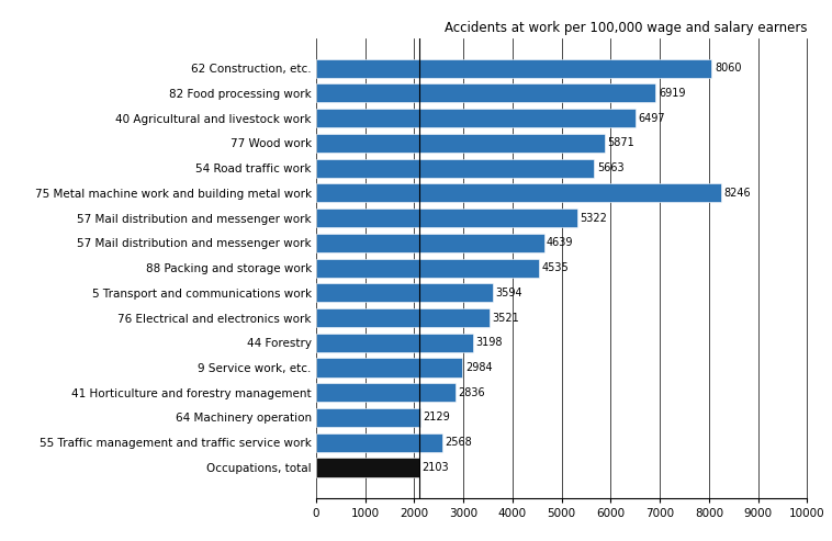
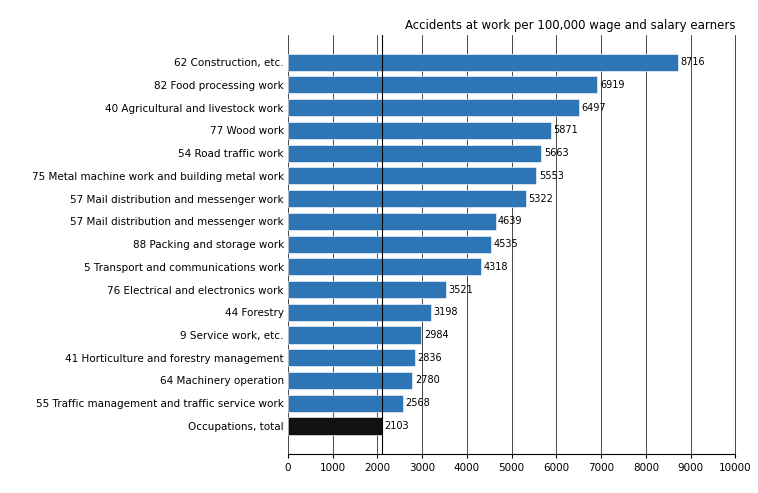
62 Construction, etc.: 8060 -> 8716
75 Metal machine work and building metal work: 8246 -> 5553
5 Transport and communications work: 3594 -> 4318
64 Machinery operation: 2129 -> 2780
